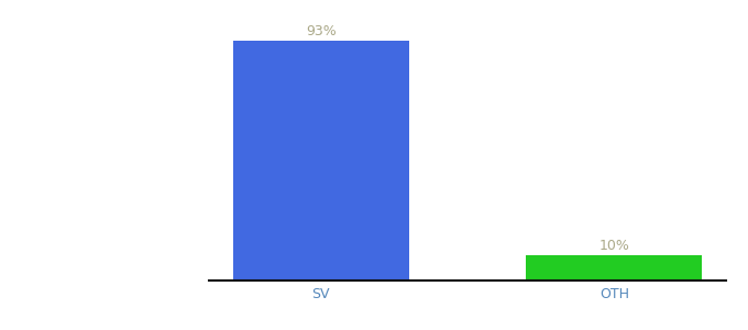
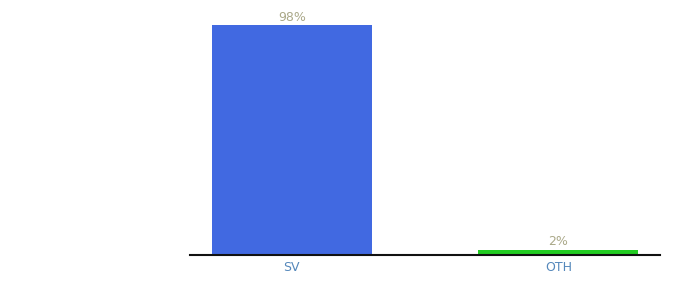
SV: 93% -> 98%
OTH: 10% -> 2%
